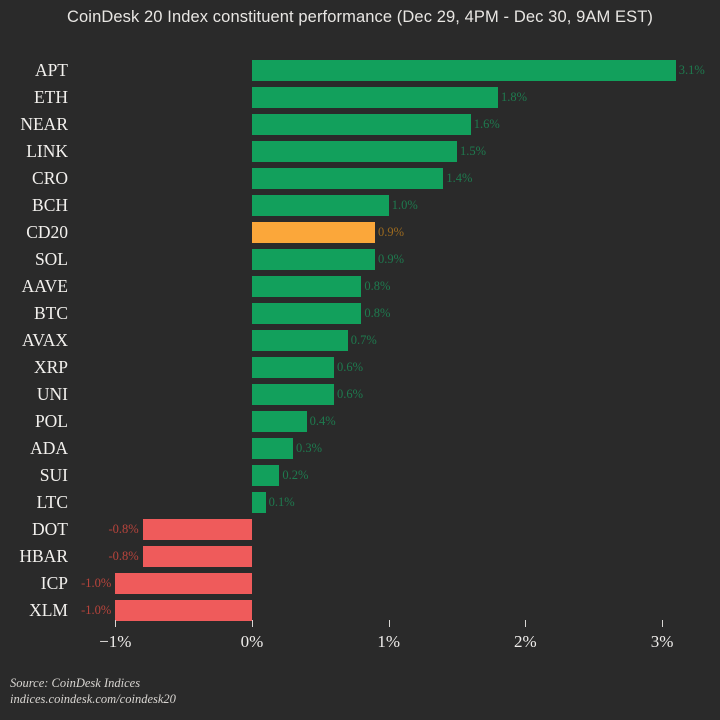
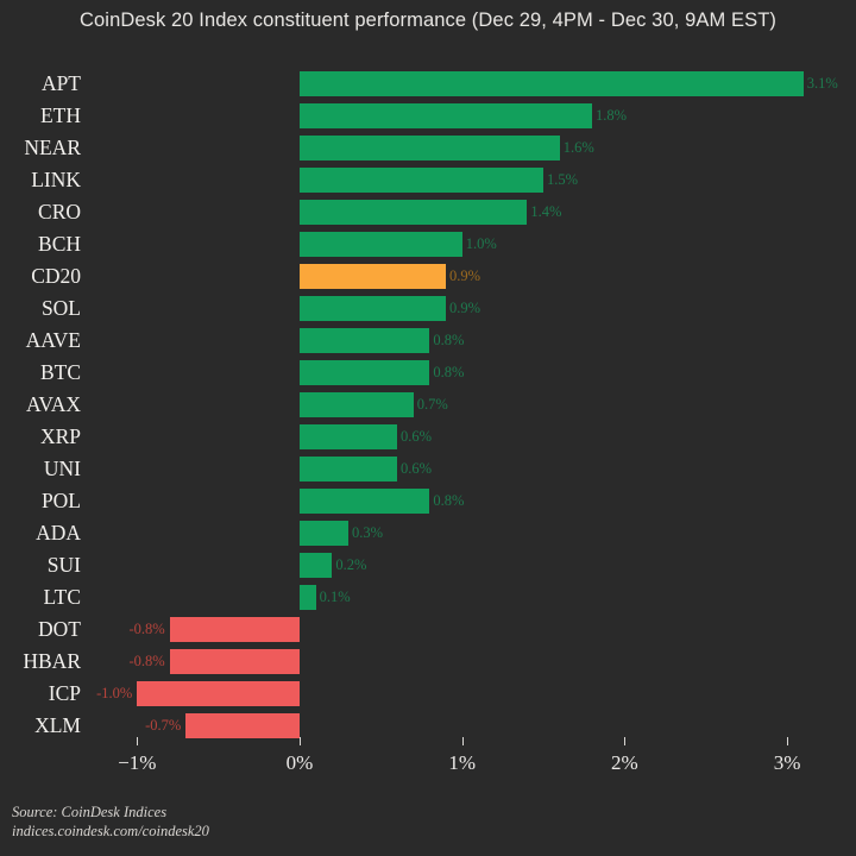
POL: 0.4% -> 0.8%
XLM: -1.0% -> -0.7%
